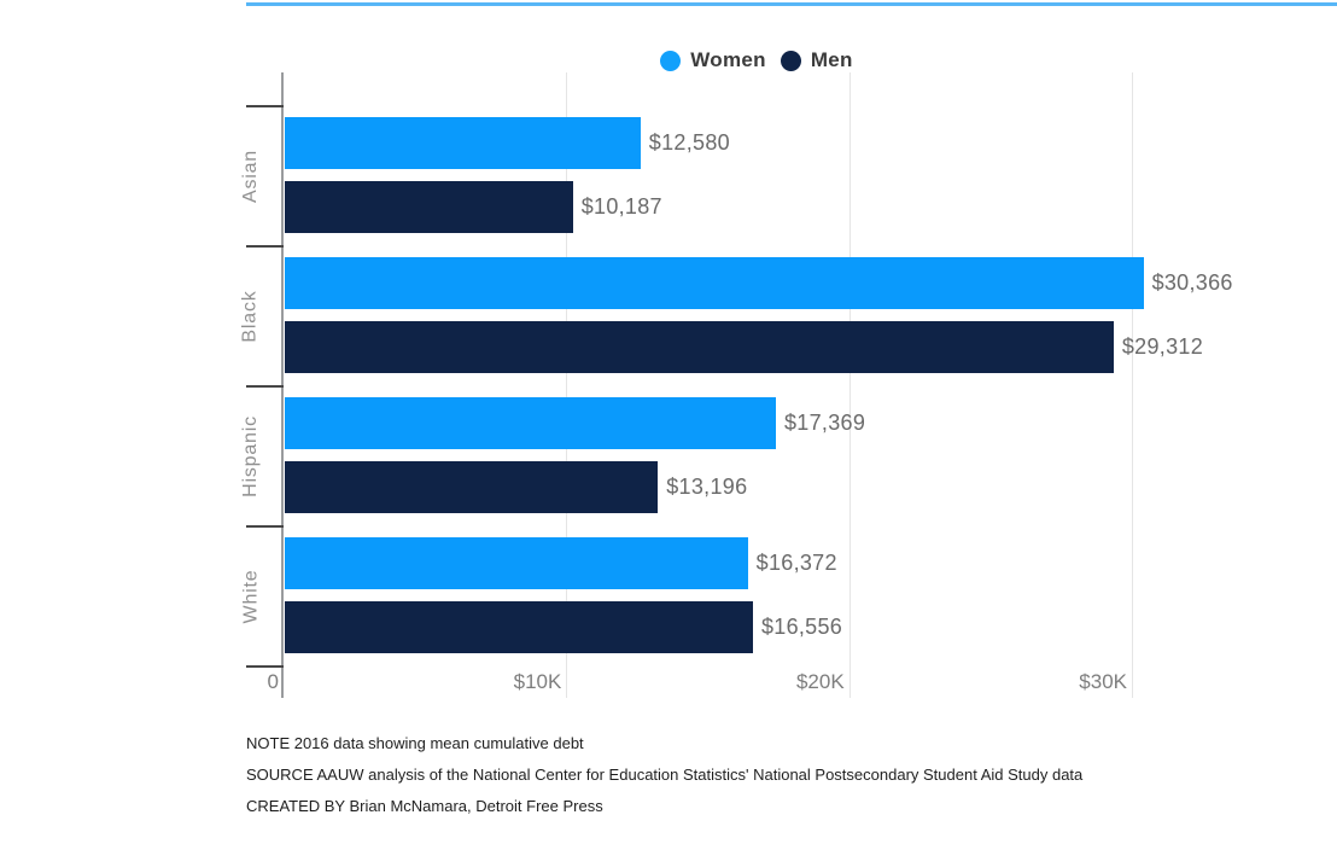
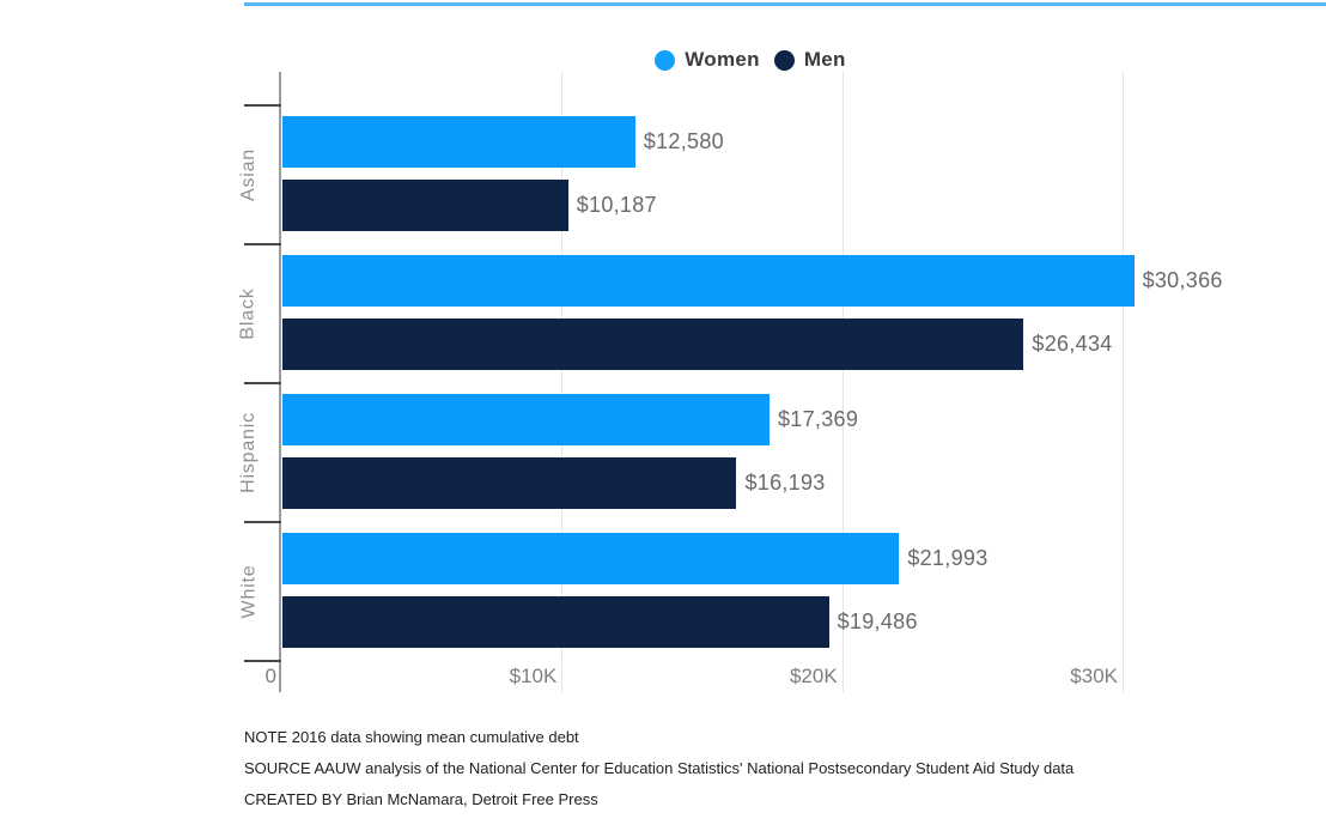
Men/Black: $29,312 -> $26,434
Men/Hispanic: $13,196 -> $16,193
Women/White: $16,372 -> $21,993
Men/White: $16,556 -> $19,486
